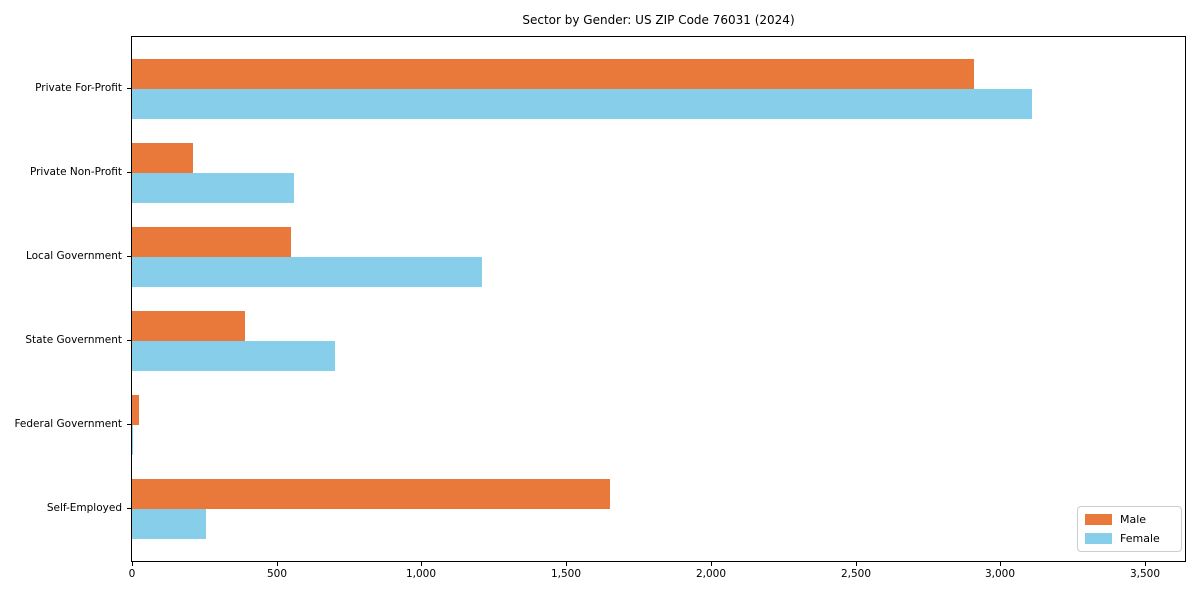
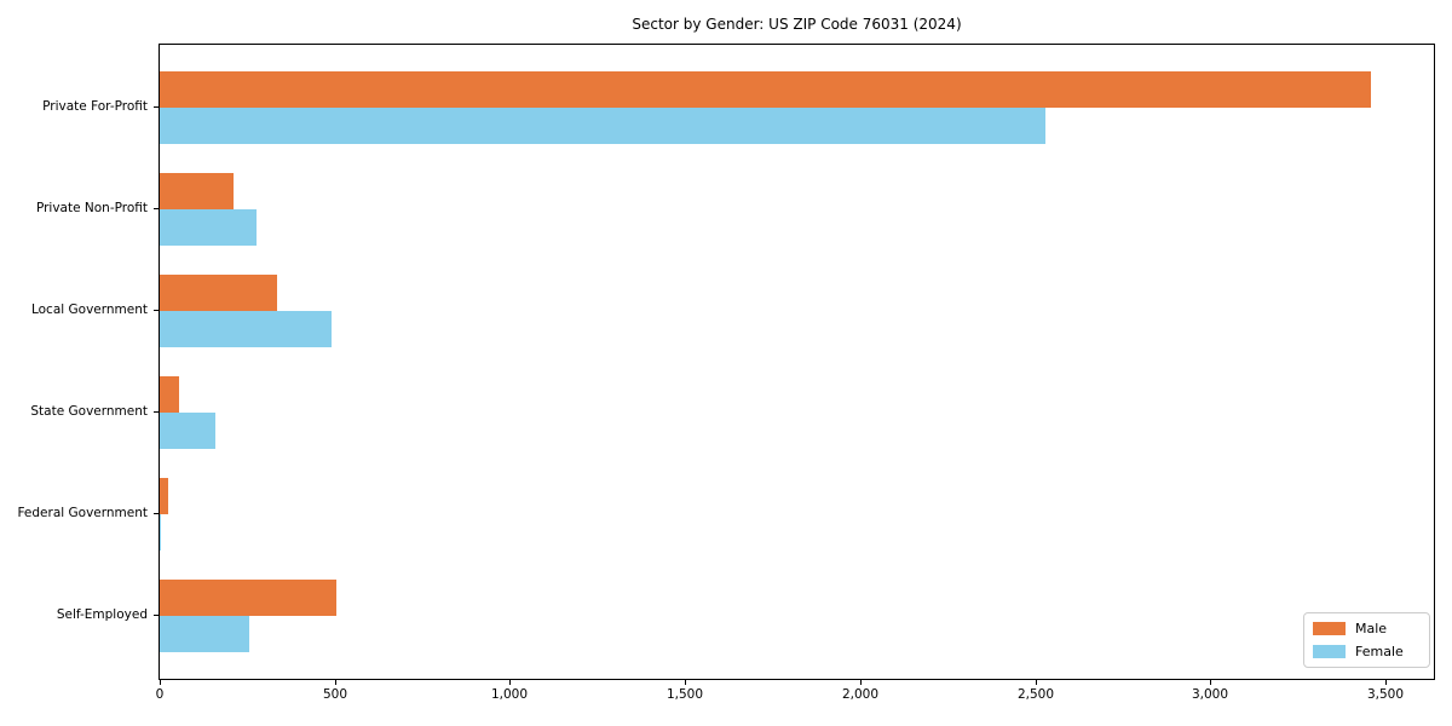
Male/Private For-Profit: 2910 -> 3460
Female/Private For-Profit: 3110 -> 2530
Female/Private Non-Profit: 560 -> 280
Male/Local Government: 550 -> 340
Female/Local Government: 1210 -> 490
Male/State Government: 390 -> 60
Female/State Government: 700 -> 160
Male/Self-Employed: 1650 -> 500
